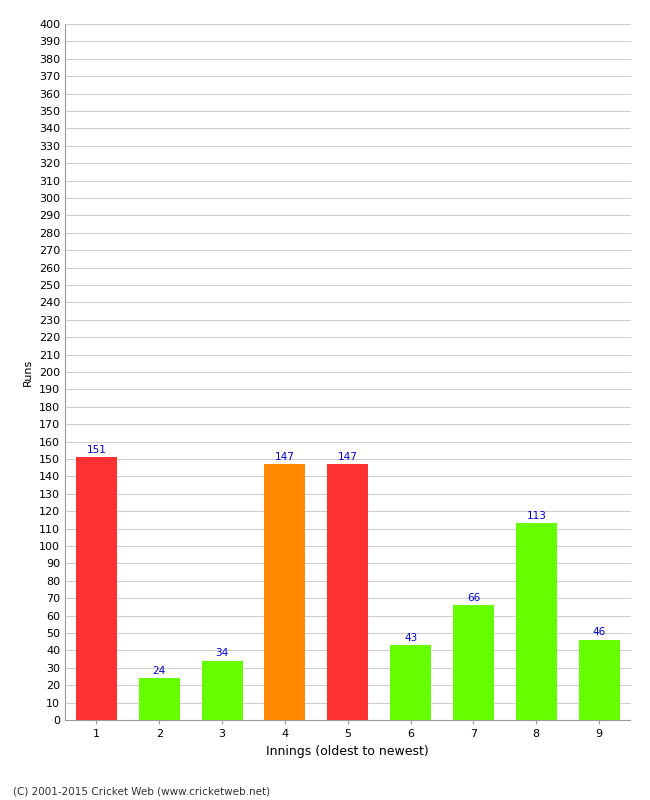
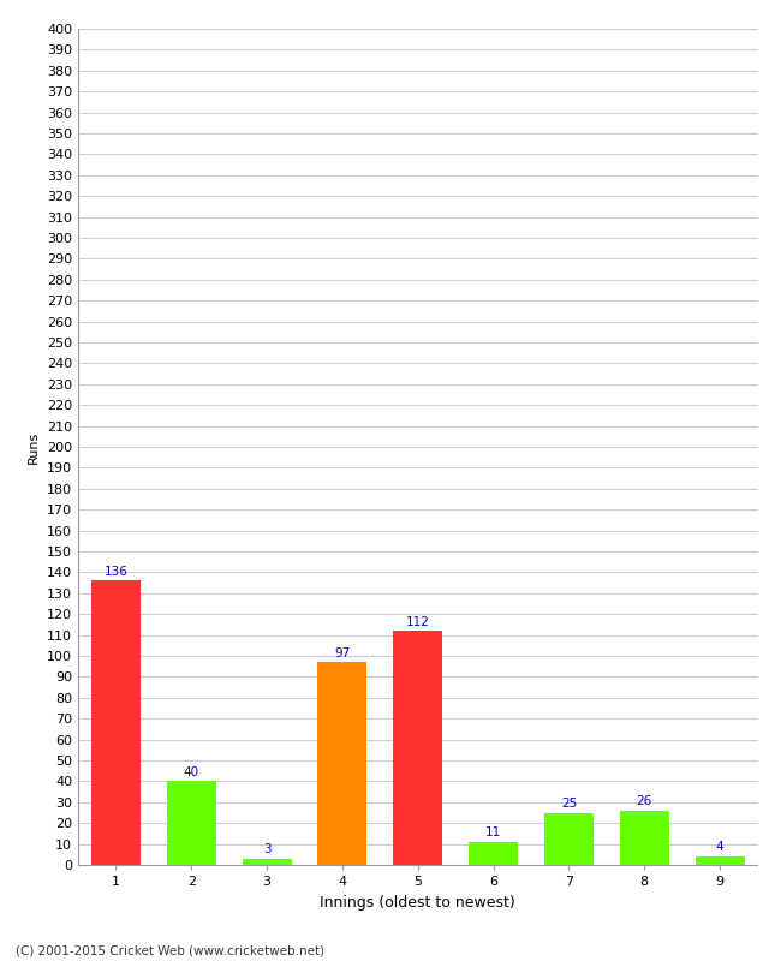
1: 151 -> 136
2: 24 -> 40
3: 34 -> 3
4: 147 -> 97
5: 147 -> 112
6: 43 -> 11
7: 66 -> 25
8: 113 -> 26
9: 46 -> 4
